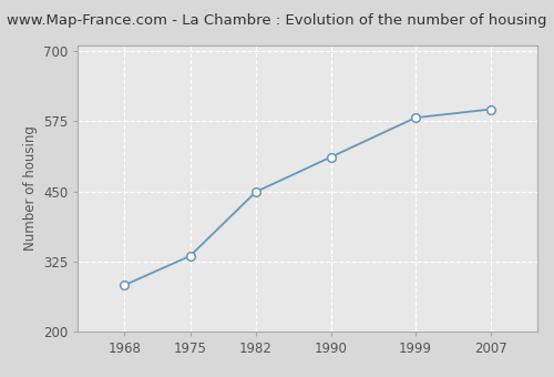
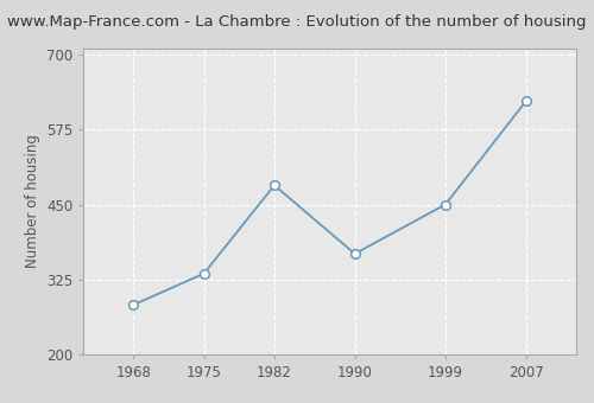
1982: 449 -> 482
1990: 511 -> 368
1999: 581 -> 450
2007: 596 -> 622
